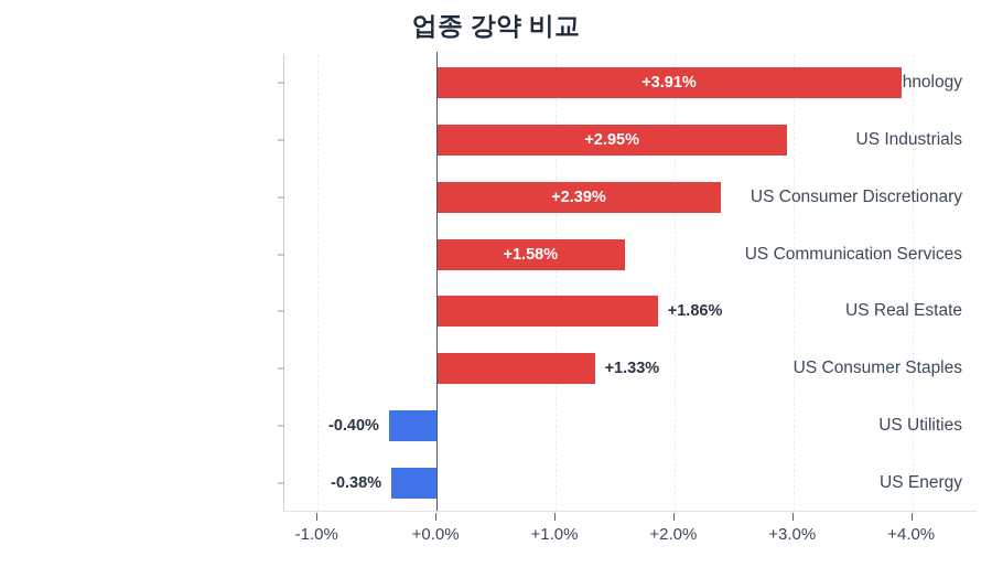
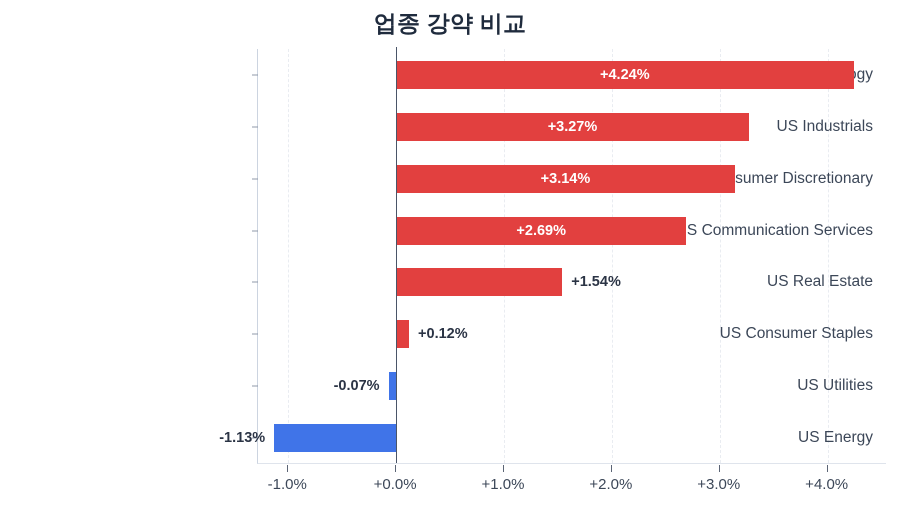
US Technology: +3.91% -> +4.24%
US Industrials: +2.95% -> +3.27%
US Consumer Discretionary: +2.39% -> +3.14%
US Communication Services: +1.58% -> +2.69%
US Real Estate: +1.86% -> +1.54%
US Consumer Staples: +1.33% -> +0.12%
US Utilities: -0.40% -> -0.07%
US Energy: -0.38% -> -1.13%
